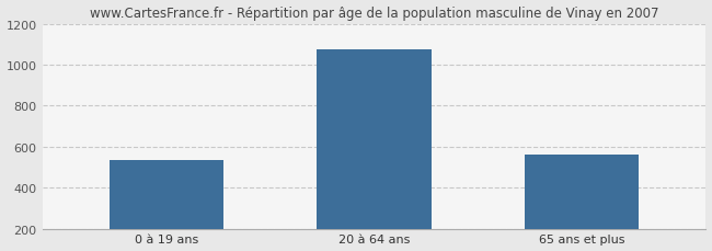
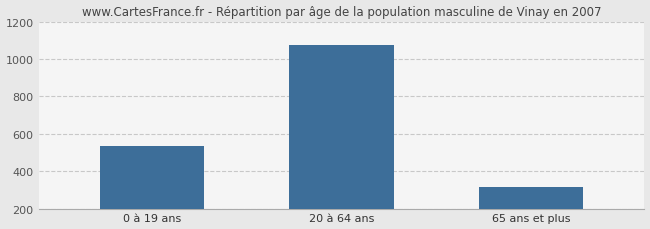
65 ans et plus: 560 -> 320
